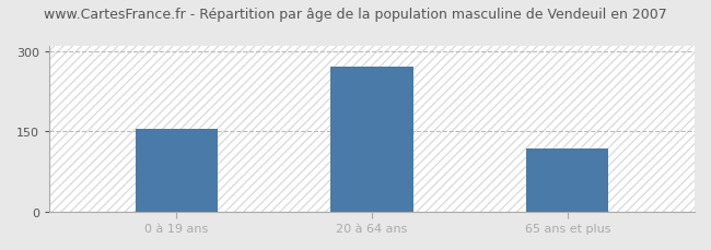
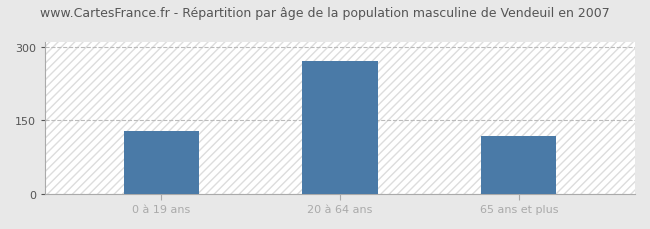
0 à 19 ans: 155 -> 128
